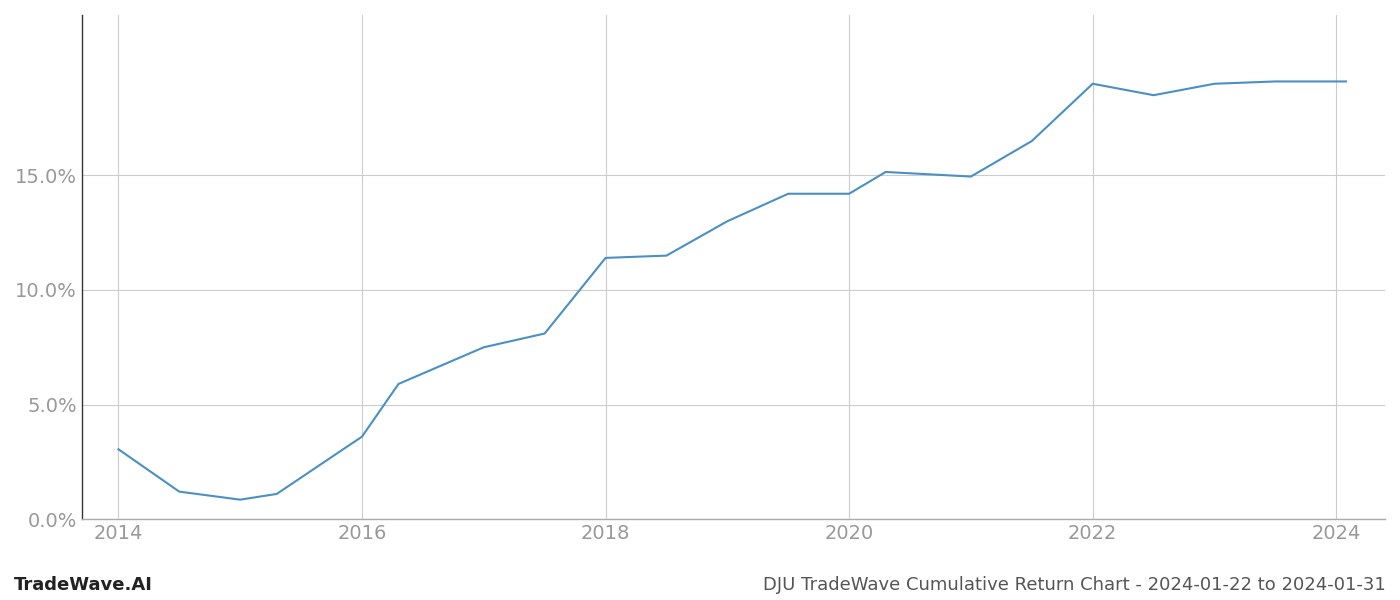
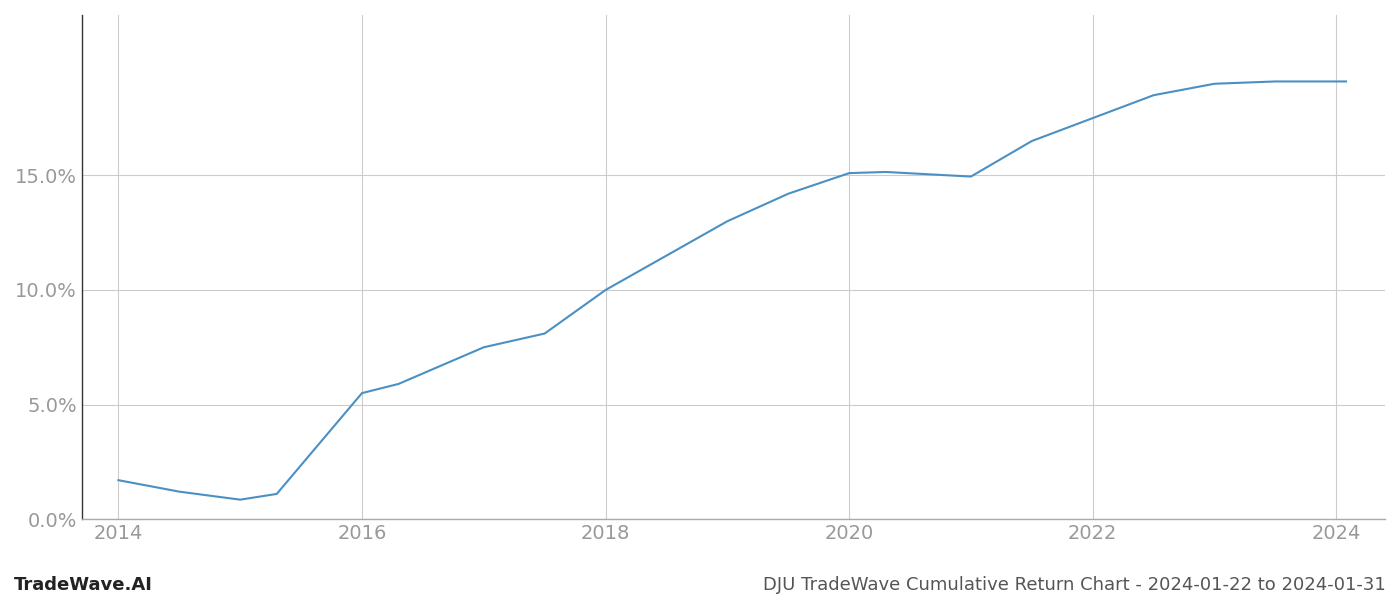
2014: 3.05% -> 1.70%
2016: 3.60% -> 5.50%
2018: 11.40% -> 10.00%
2020: 14.20% -> 15.10%
2022: 19.00% -> 17.50%
